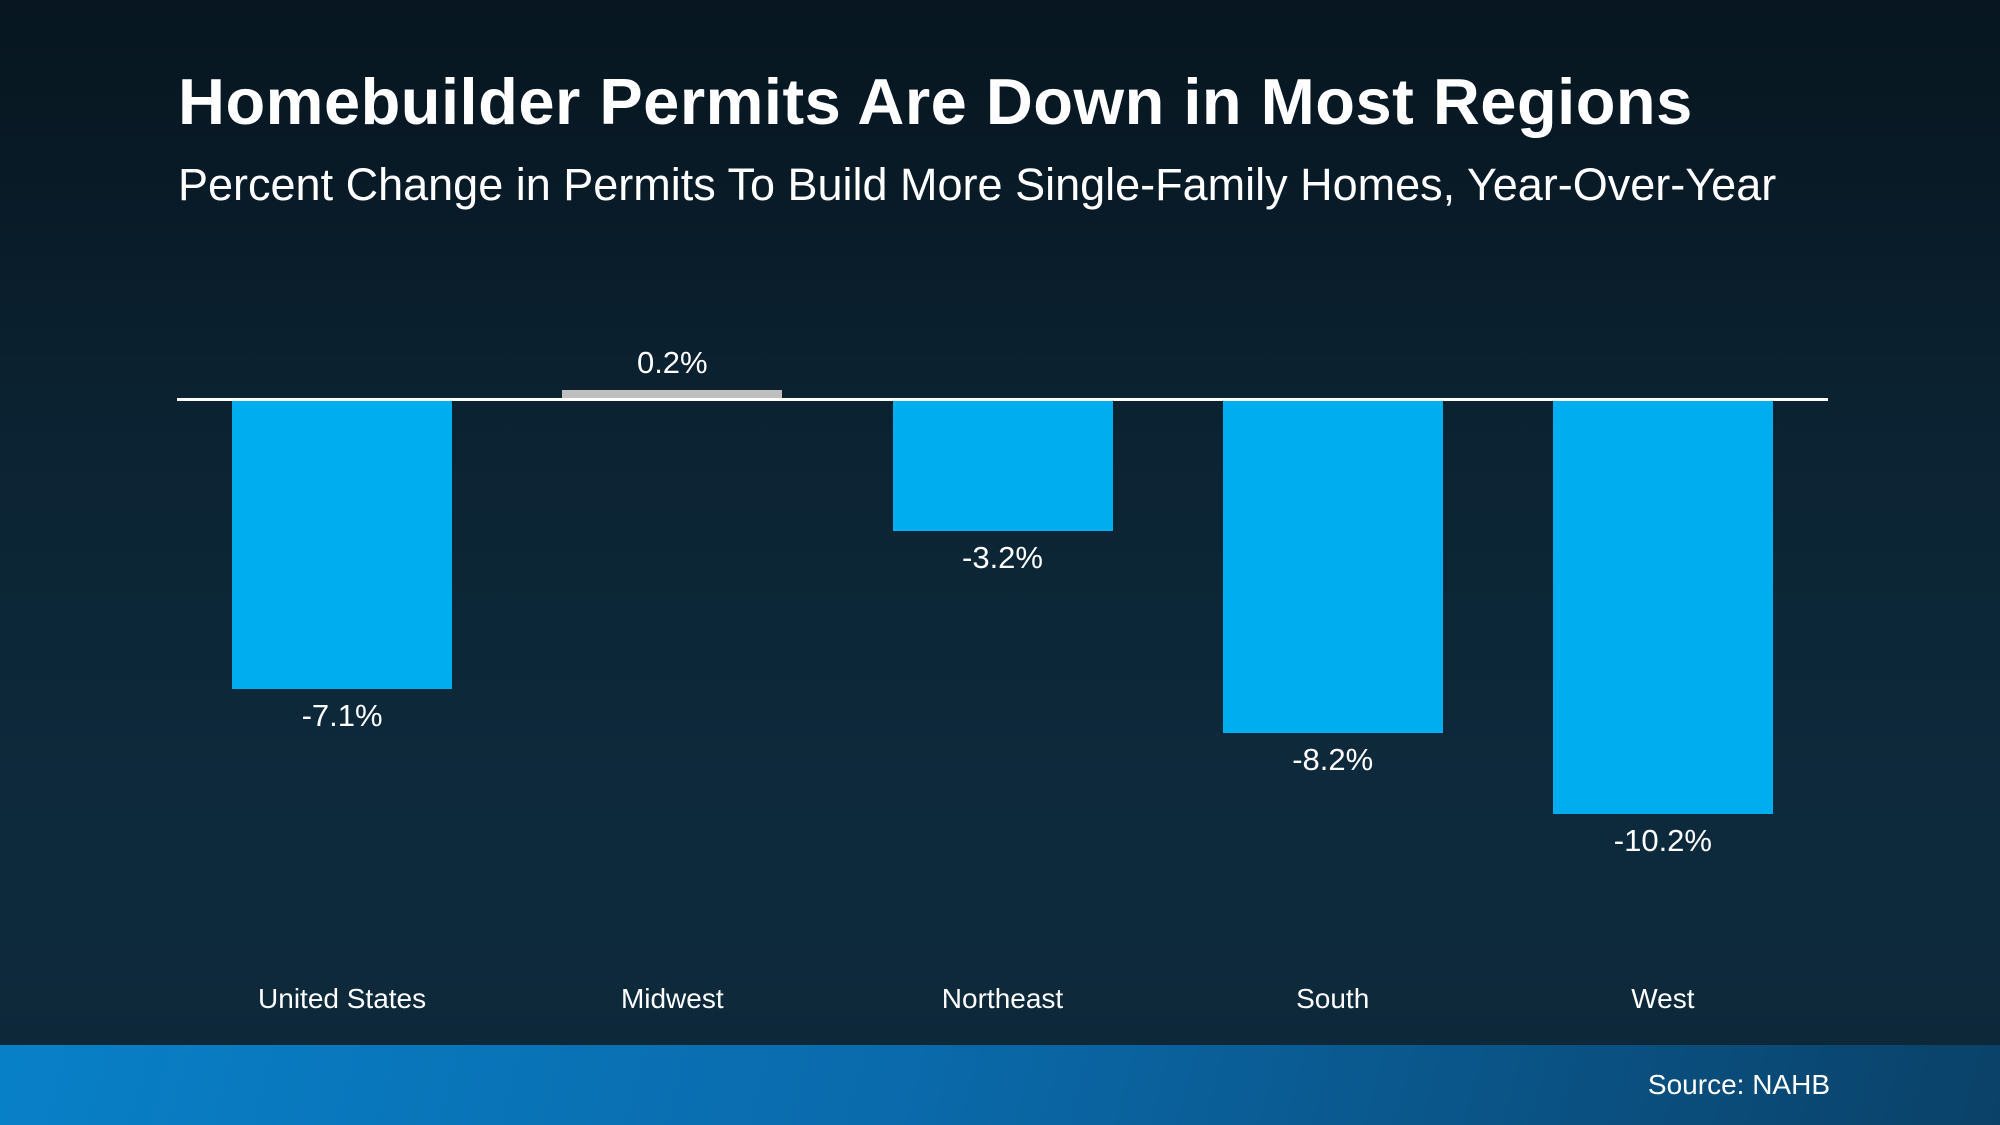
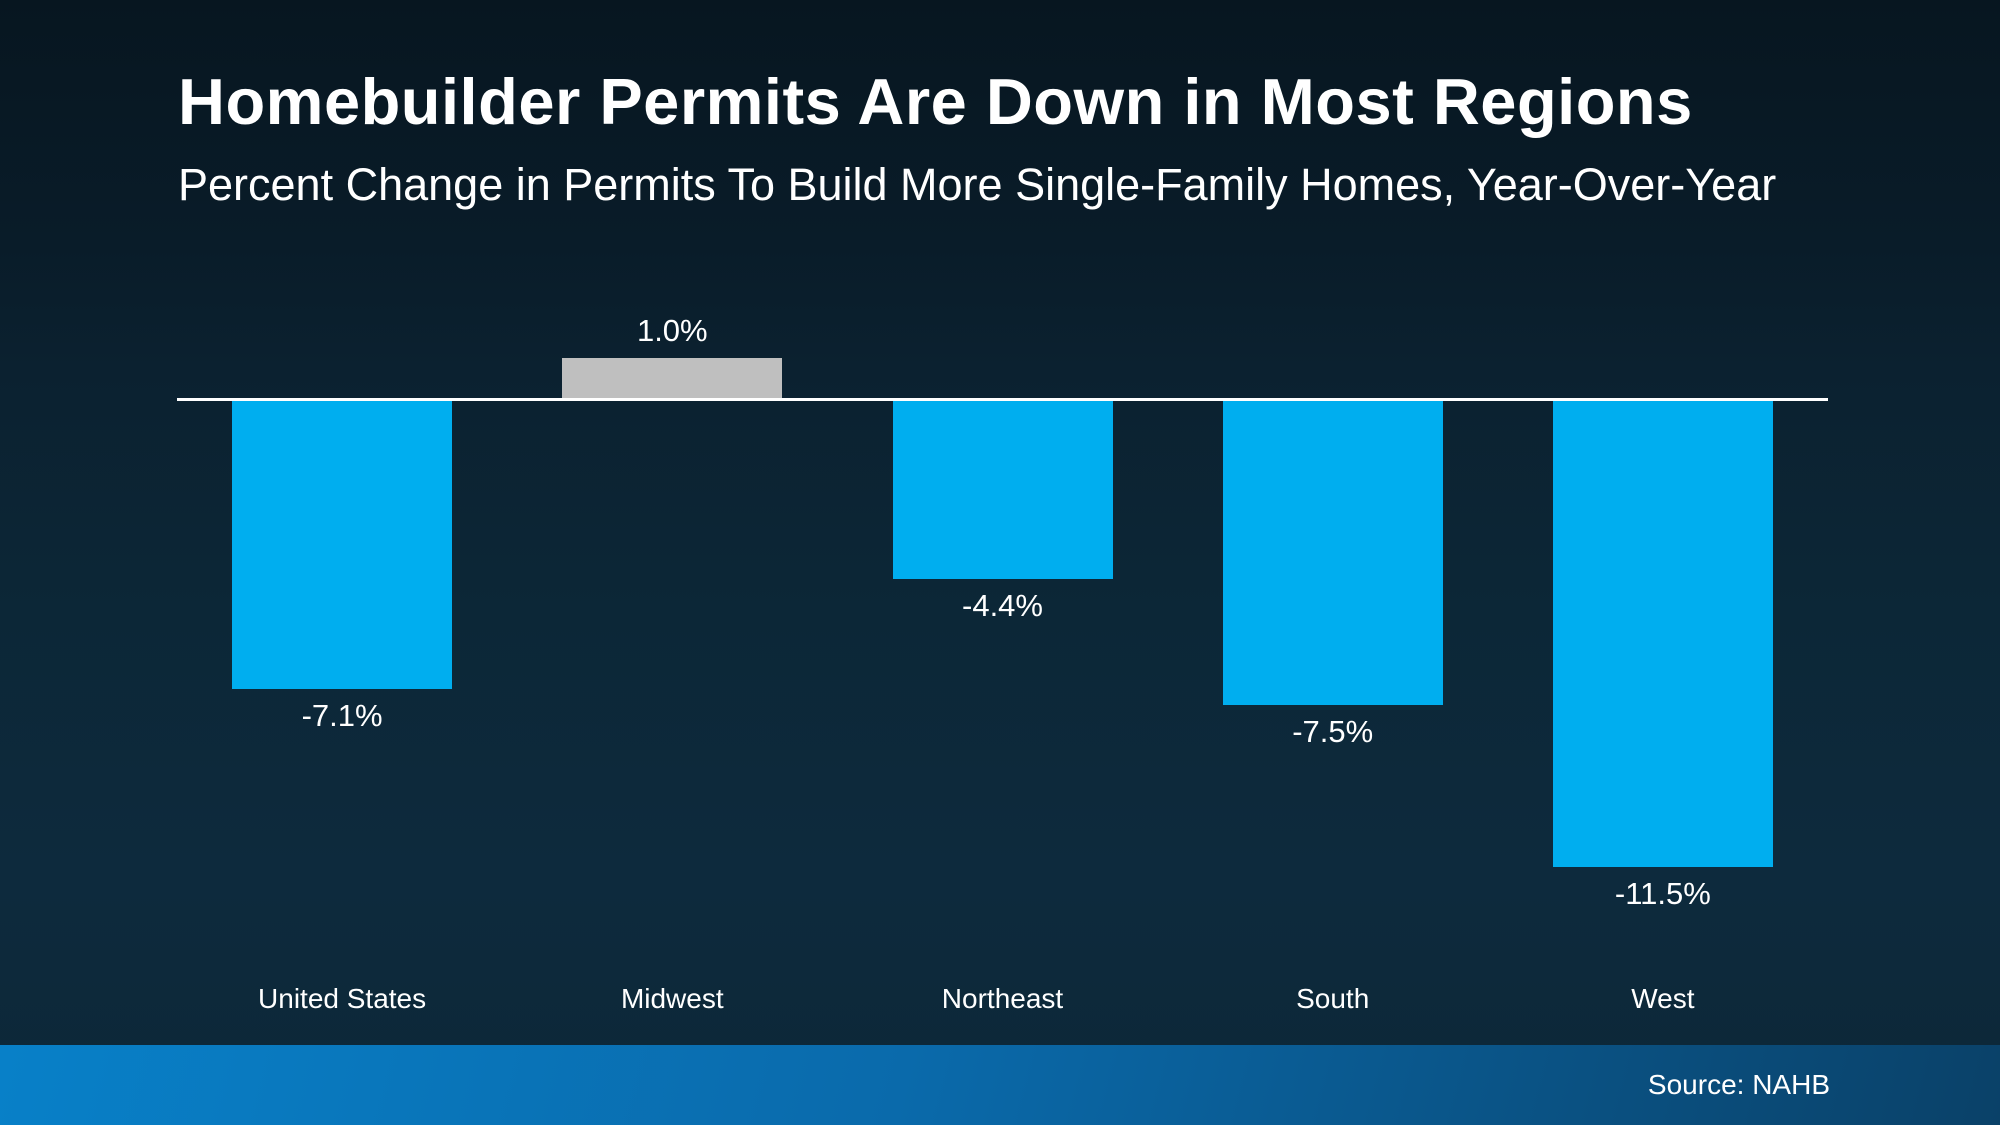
Midwest: 0.2% -> 1.0%
Northeast: -3.2% -> -4.4%
South: -8.2% -> -7.5%
West: -10.2% -> -11.5%
